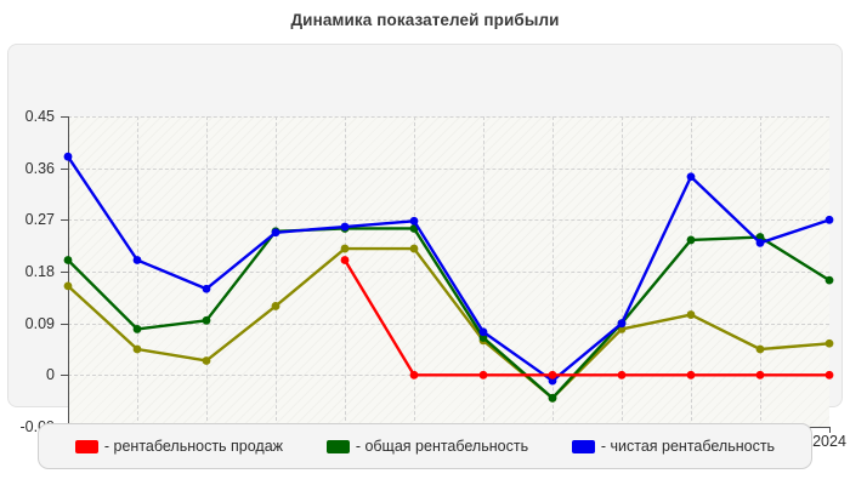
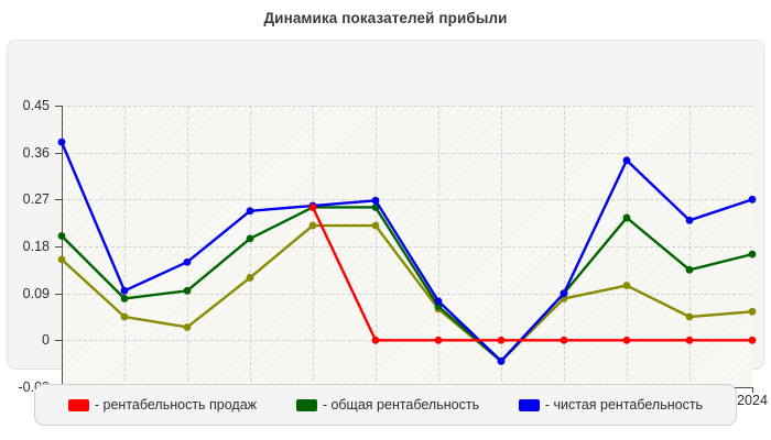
- чистая рентабельность/2014: 0.20 -> 0.10
- общая рентабельность/2016: 0.25 -> 0.20
- рентабельность продаж/2017: 0.20 -> 0.26
- чистая рентабельность/2020: -0.01 -> -0.04
- общая рентабельность/2023: 0.24 -> 0.14
